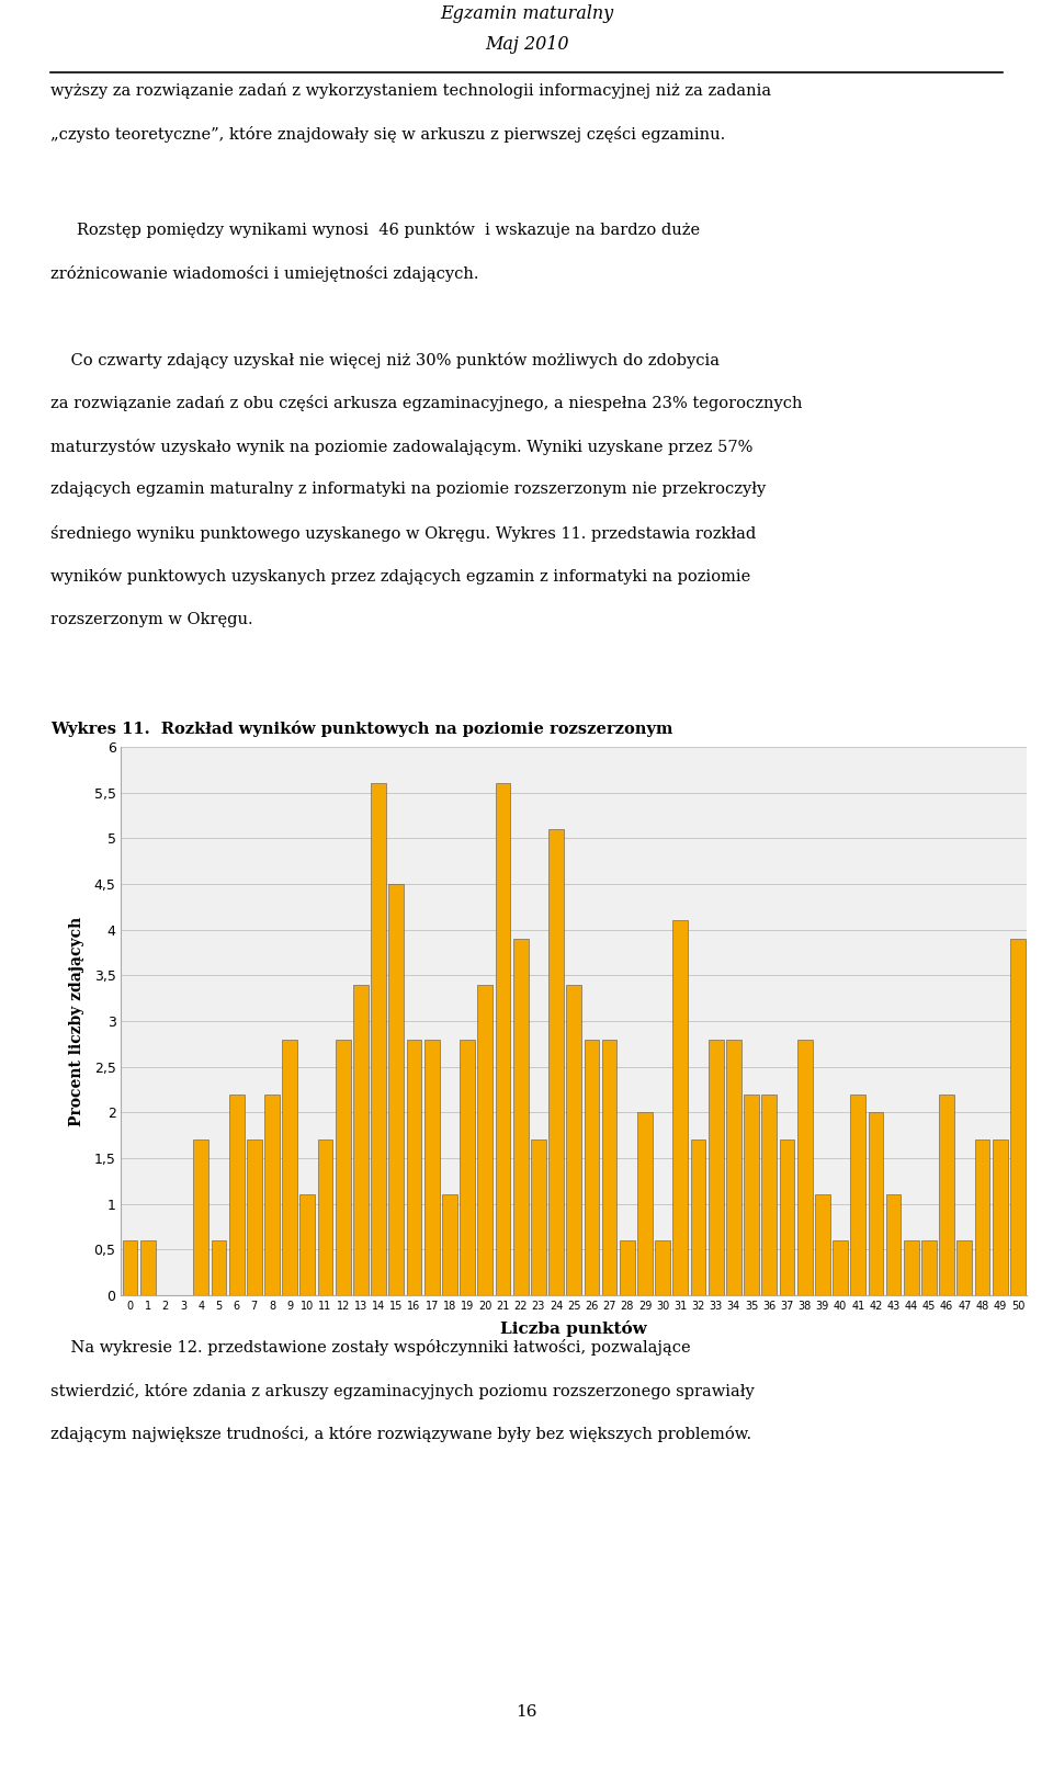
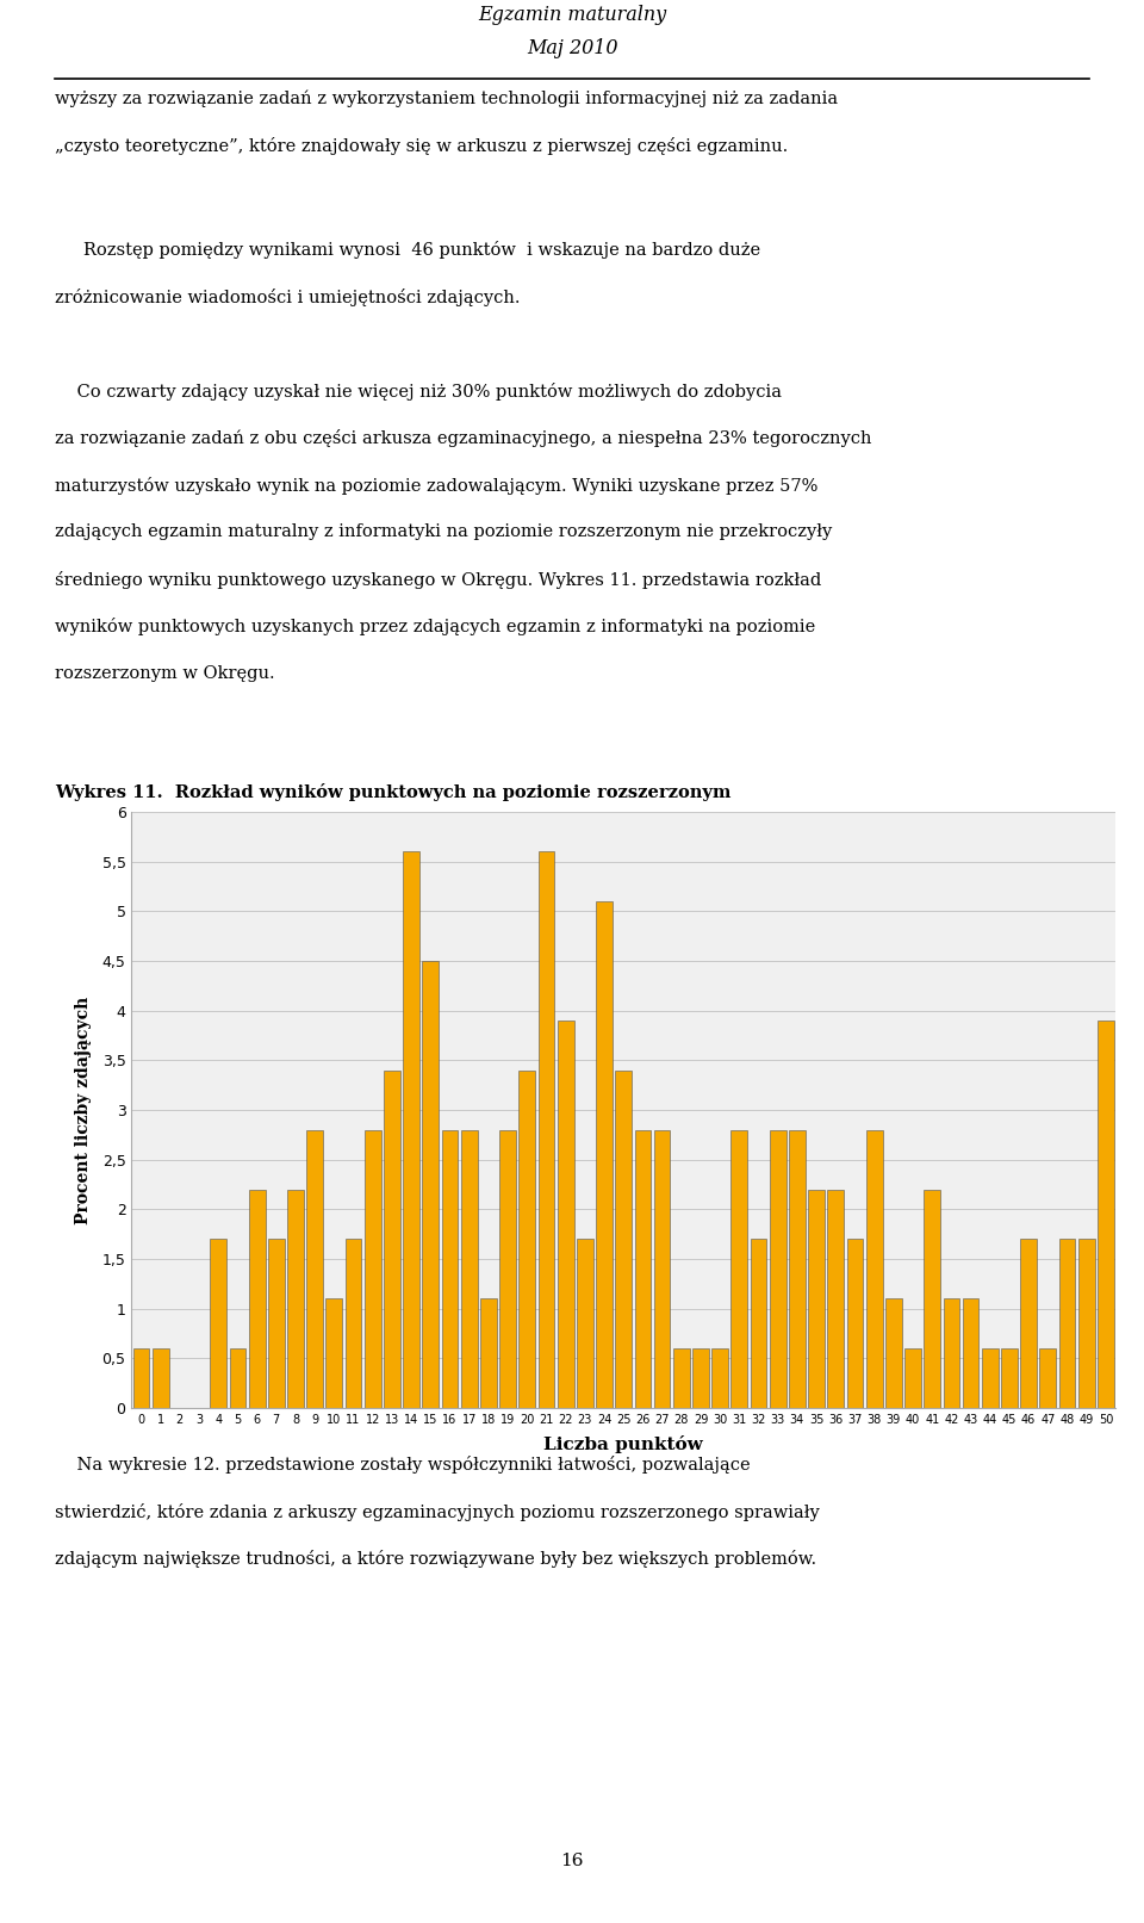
29: 2,0 -> 0,6
31: 4,1 -> 2,8
42: 2,0 -> 1,1
46: 2,2 -> 1,7
